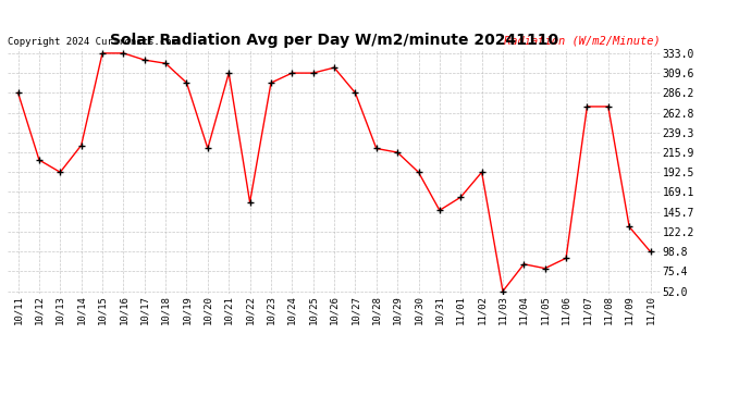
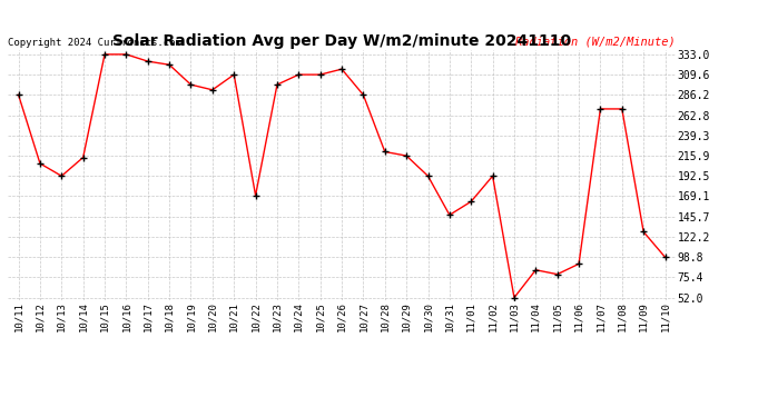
10/14: 224 -> 214
10/20: 220 -> 292
10/22: 157 -> 170
